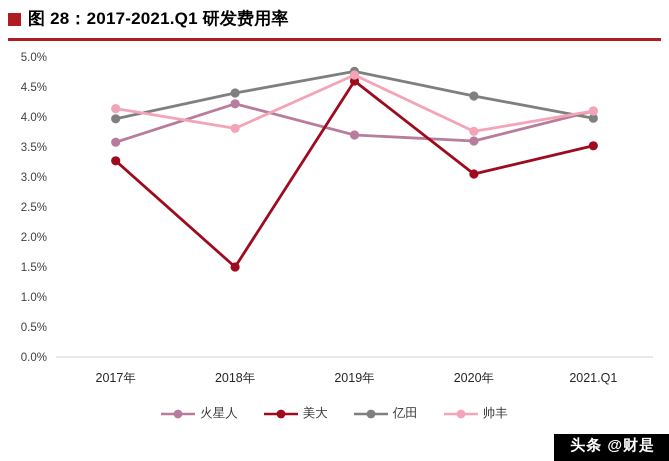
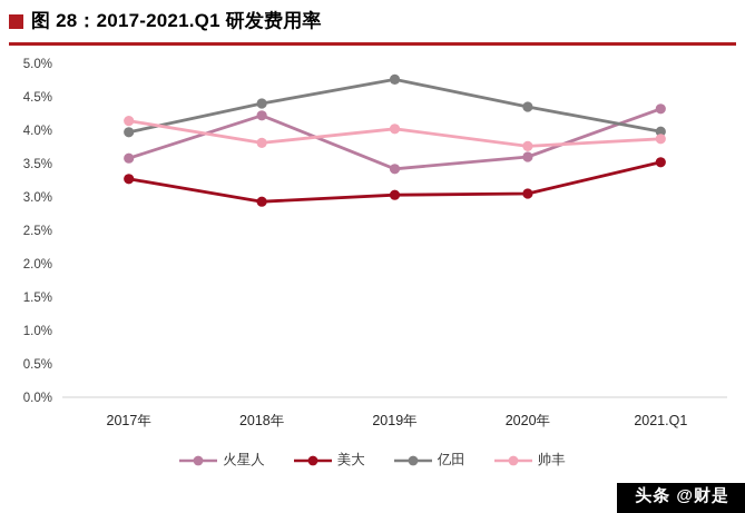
美大/2018年: 1.5% -> 2.9%
火星人/2019年: 3.7% -> 3.4%
美大/2019年: 4.6% -> 3.0%
帅丰/2019年: 4.7% -> 4.0%
火星人/2021.Q1: 4.1% -> 4.3%
帅丰/2021.Q1: 4.1% -> 3.9%
